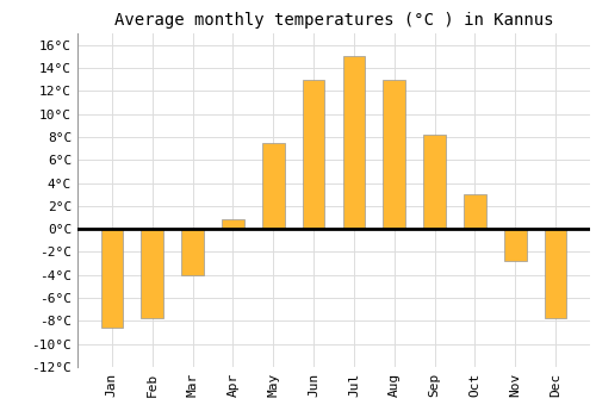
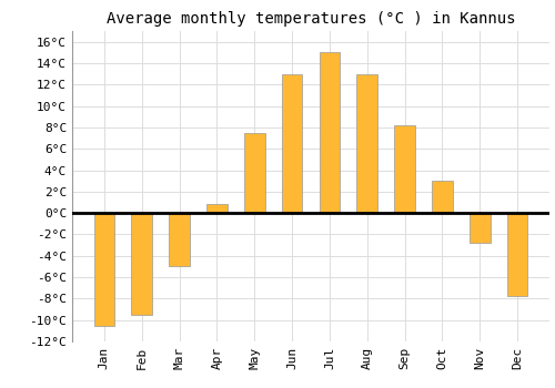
Jan: -8.6°C -> -10.5°C
Feb: -7.8°C -> -9.5°C
Mar: -4.0°C -> -5.0°C
